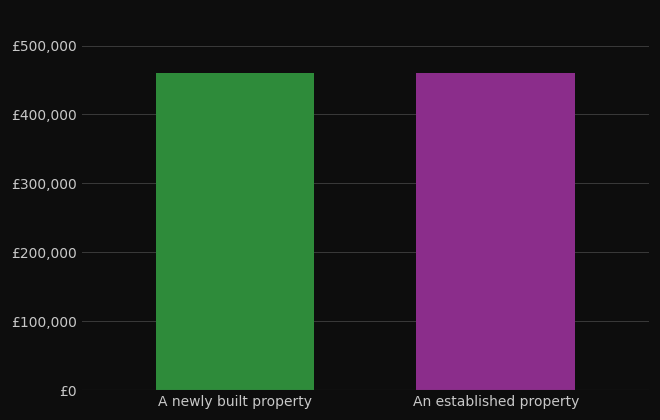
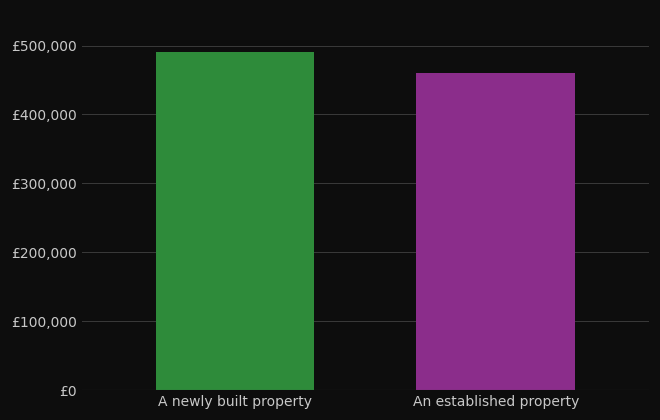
A newly built property: £460,000 -> £491,000
